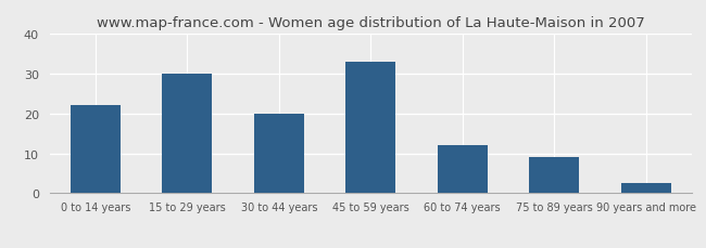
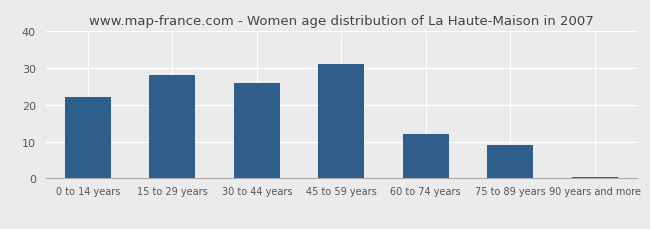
15 to 29 years: 30.0 -> 28.0
30 to 44 years: 20.0 -> 26.0
45 to 59 years: 33.0 -> 31.0
90 years and more: 2.5 -> 0.4
